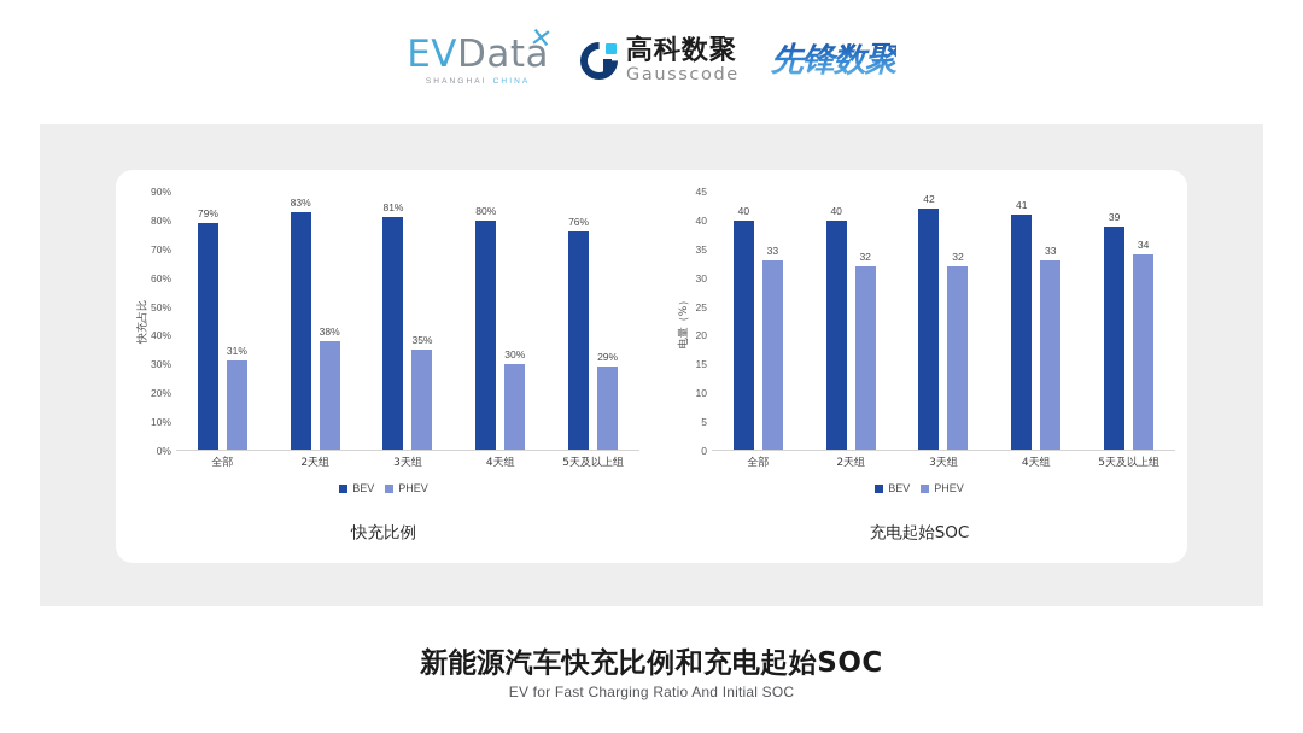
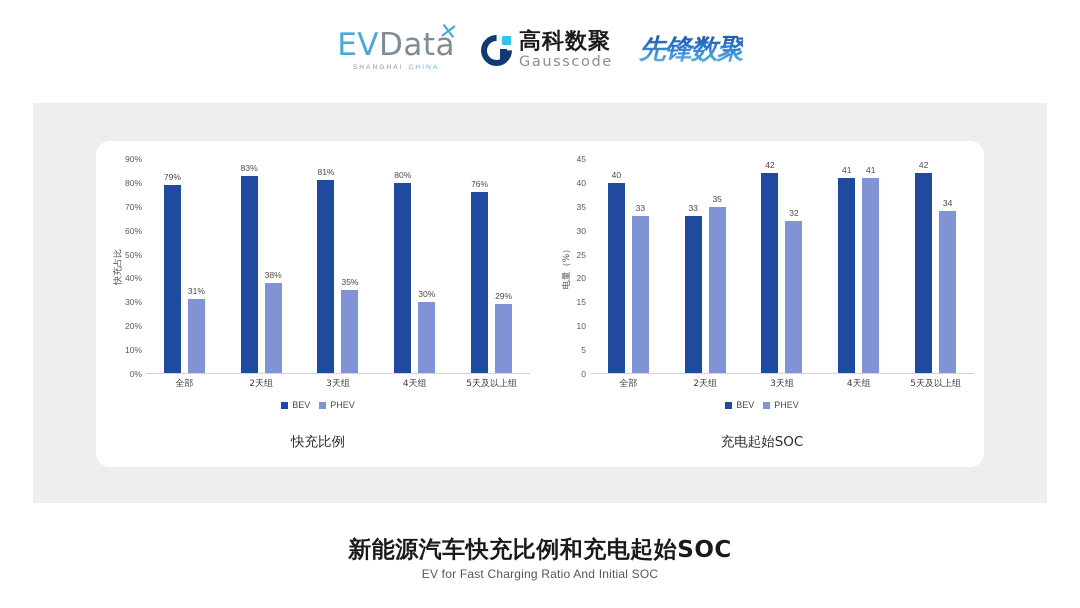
充电起始SOC/BEV/2天组: 40 -> 33
充电起始SOC/PHEV/2天组: 32 -> 35
充电起始SOC/PHEV/4天组: 33 -> 41
充电起始SOC/BEV/5天及以上组: 39 -> 42
